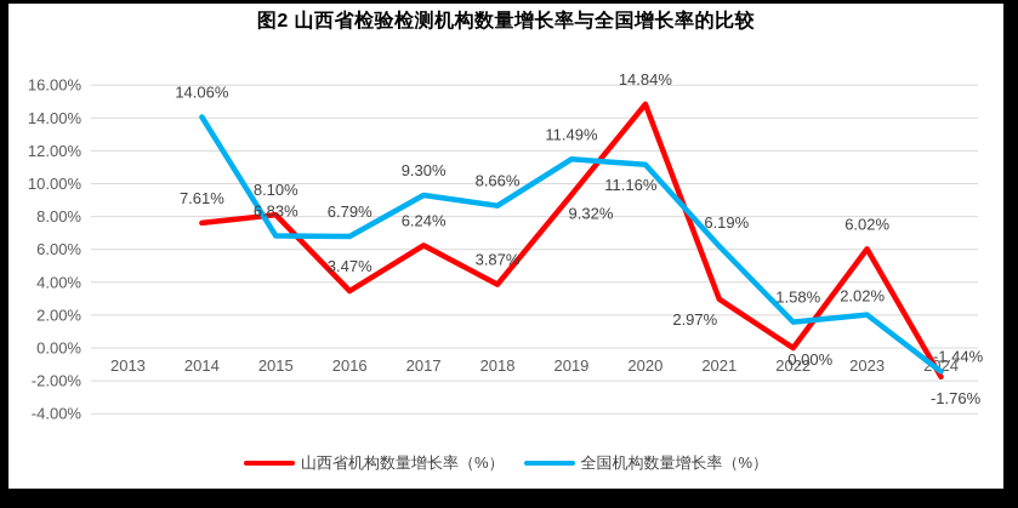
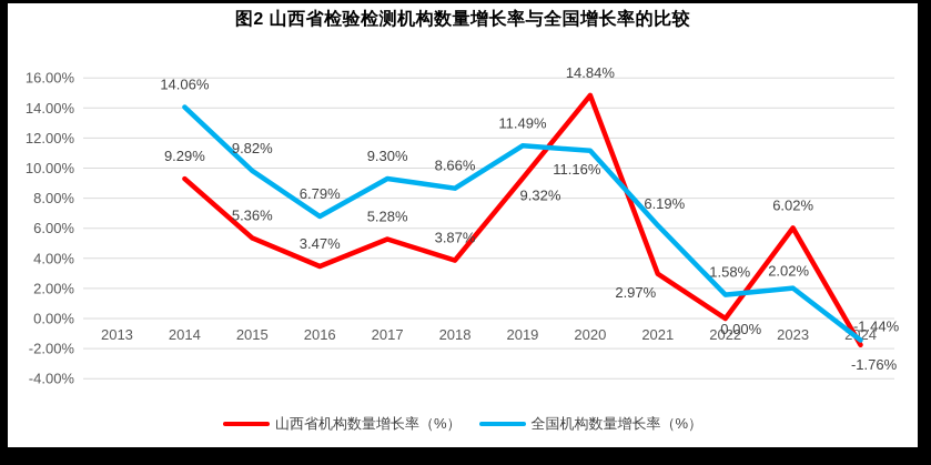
山西省机构数量增长率（%）/2014: 7.61% -> 9.29%
山西省机构数量增长率（%）/2015: 8.10% -> 5.36%
全国机构数量增长率（%）/2015: 6.83% -> 9.82%
山西省机构数量增长率（%）/2017: 6.24% -> 5.28%
